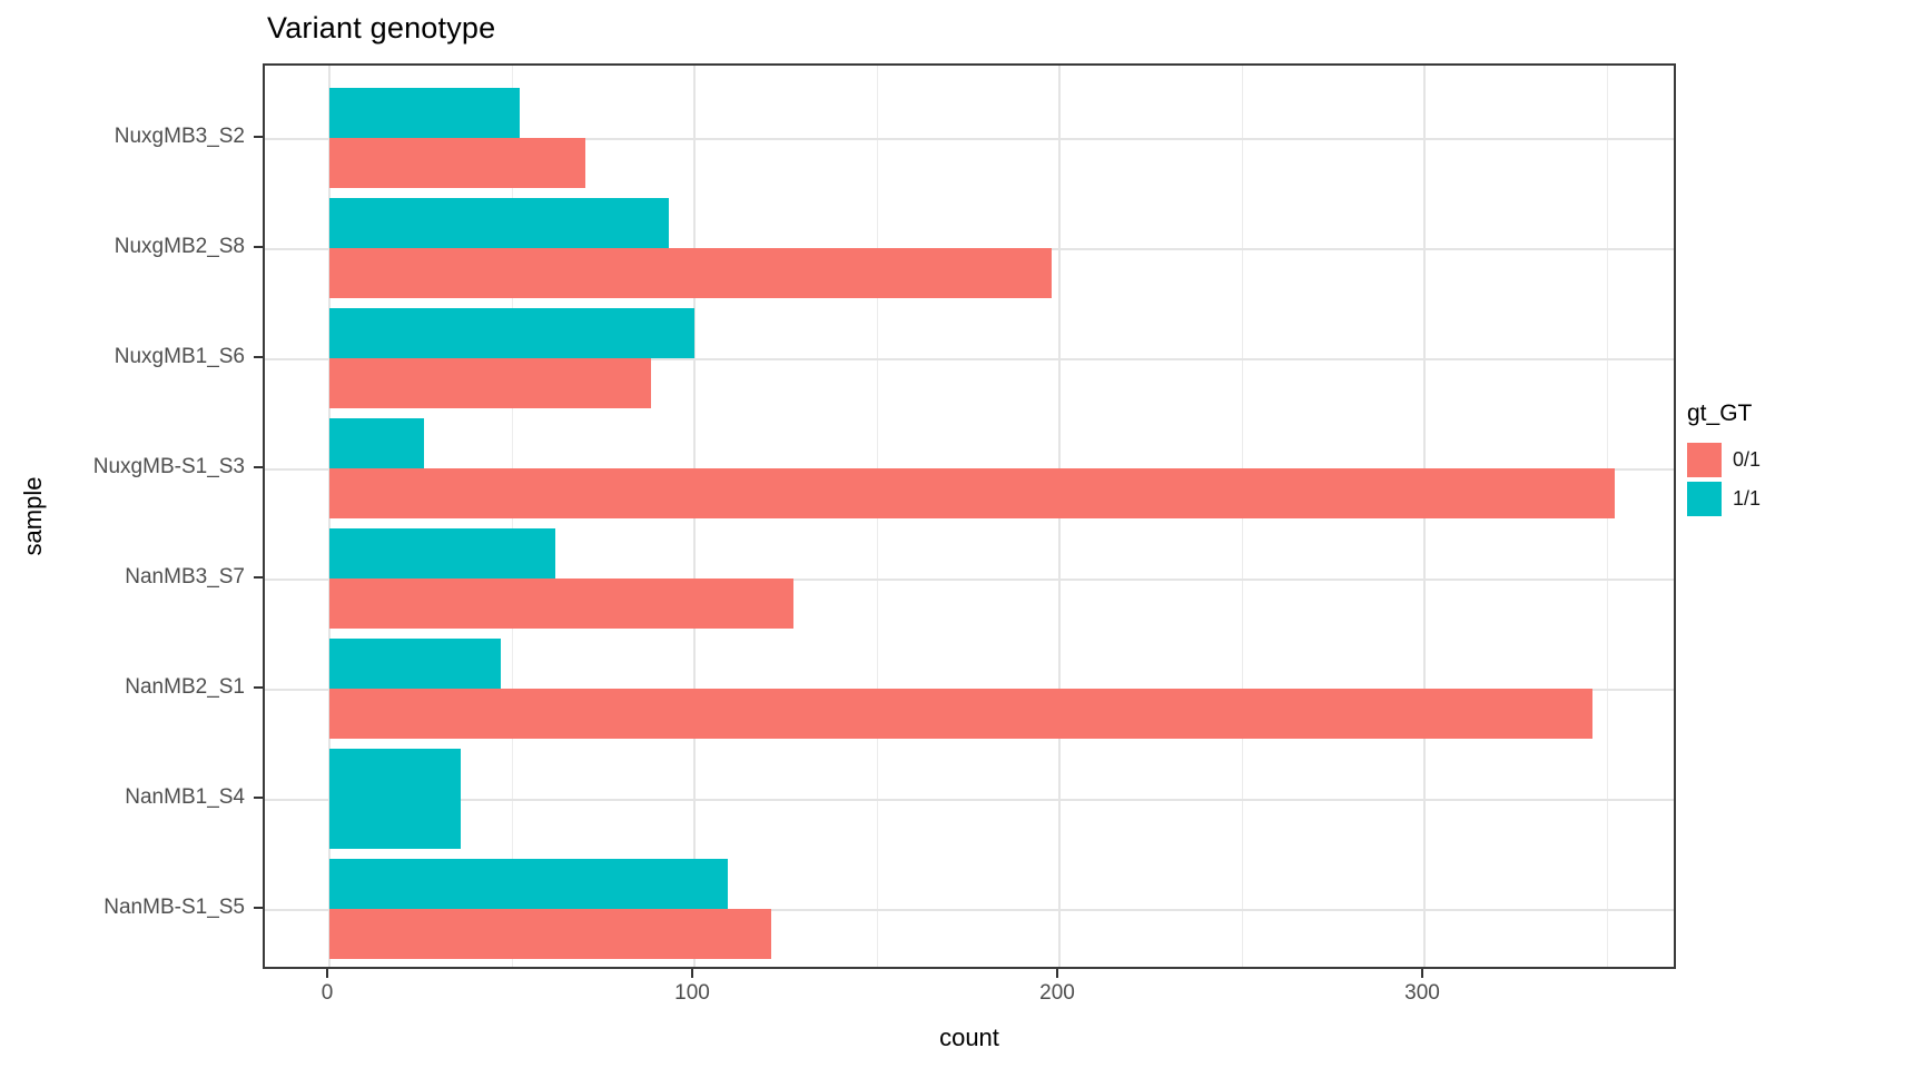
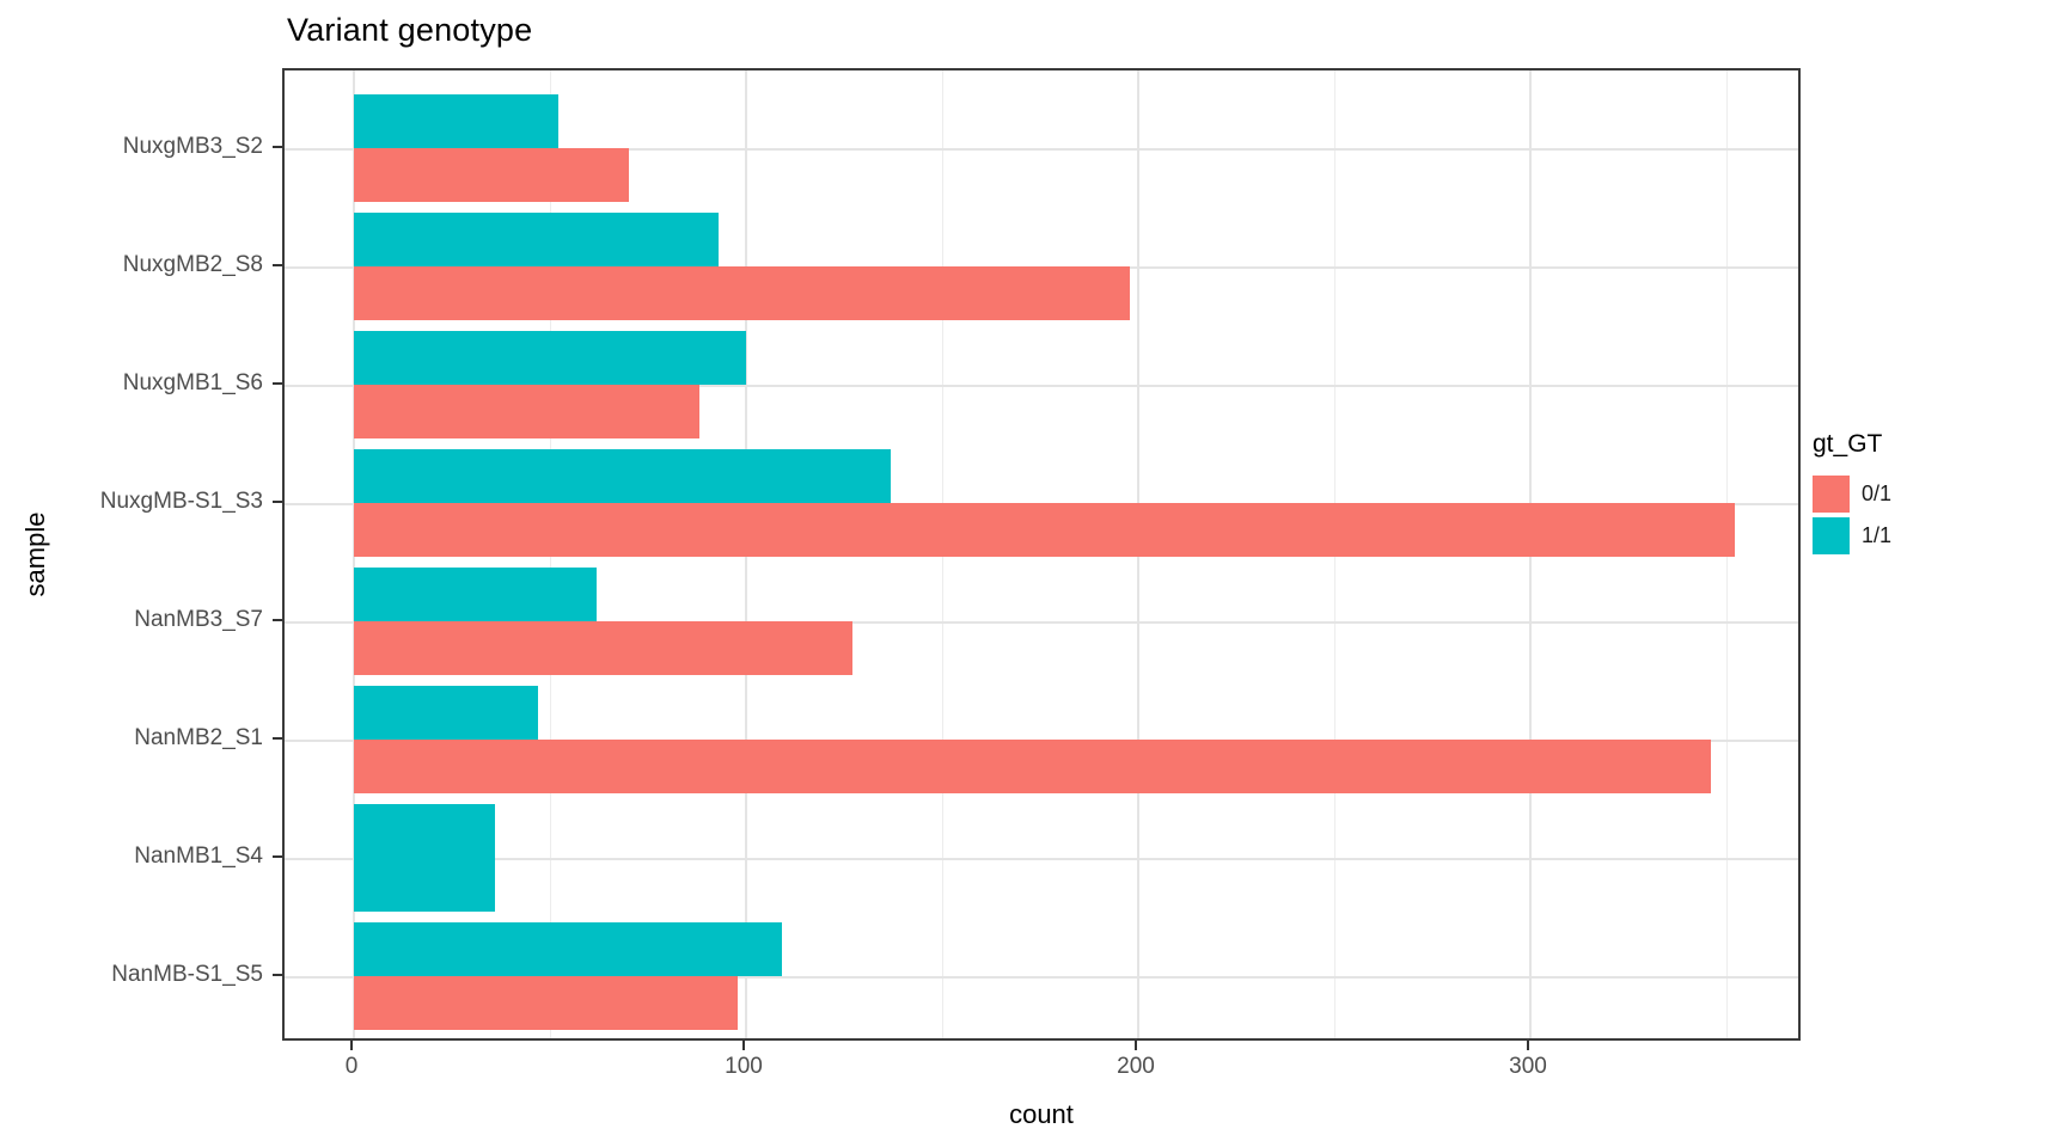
1/1/NuxgMB-S1_S3: 26 -> 137
0/1/NanMB-S1_S5: 121 -> 98
